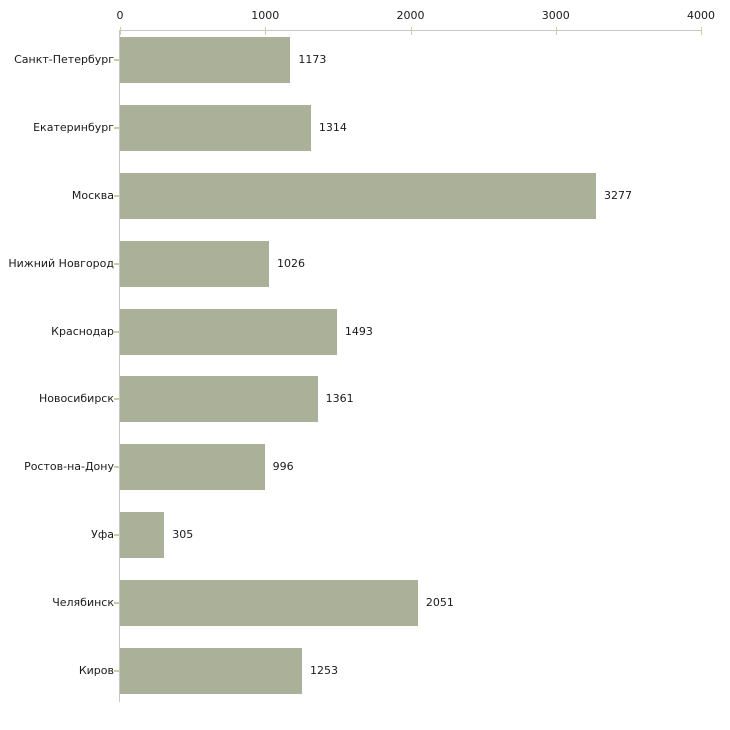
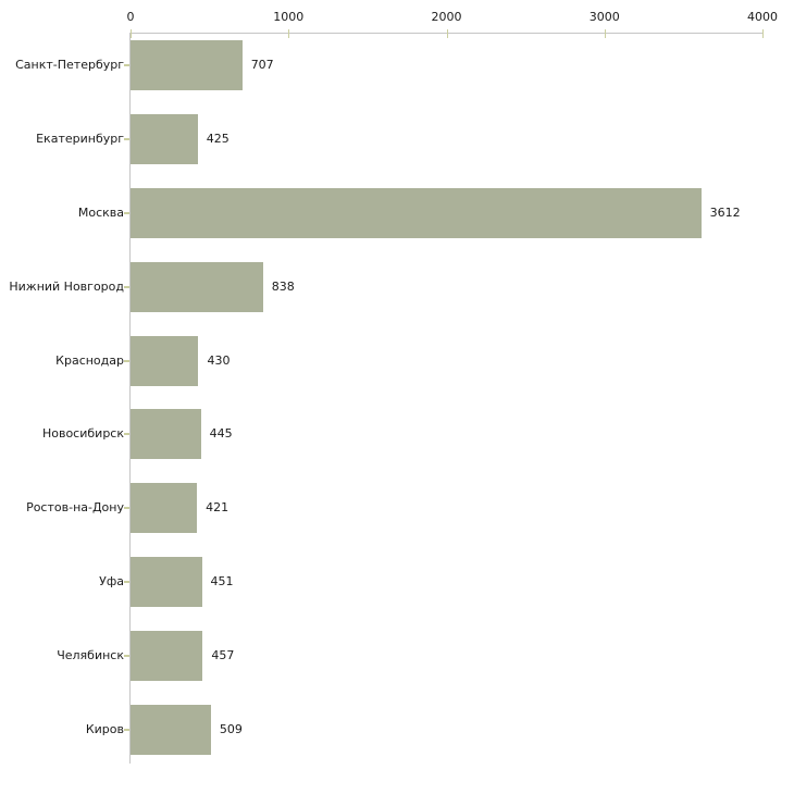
Санкт-Петербург: 1173 -> 707
Екатеринбург: 1314 -> 425
Москва: 3277 -> 3612
Нижний Новгород: 1026 -> 838
Краснодар: 1493 -> 430
Новосибирск: 1361 -> 445
Ростов-на-Дону: 996 -> 421
Уфа: 305 -> 451
Челябинск: 2051 -> 457
Киров: 1253 -> 509
